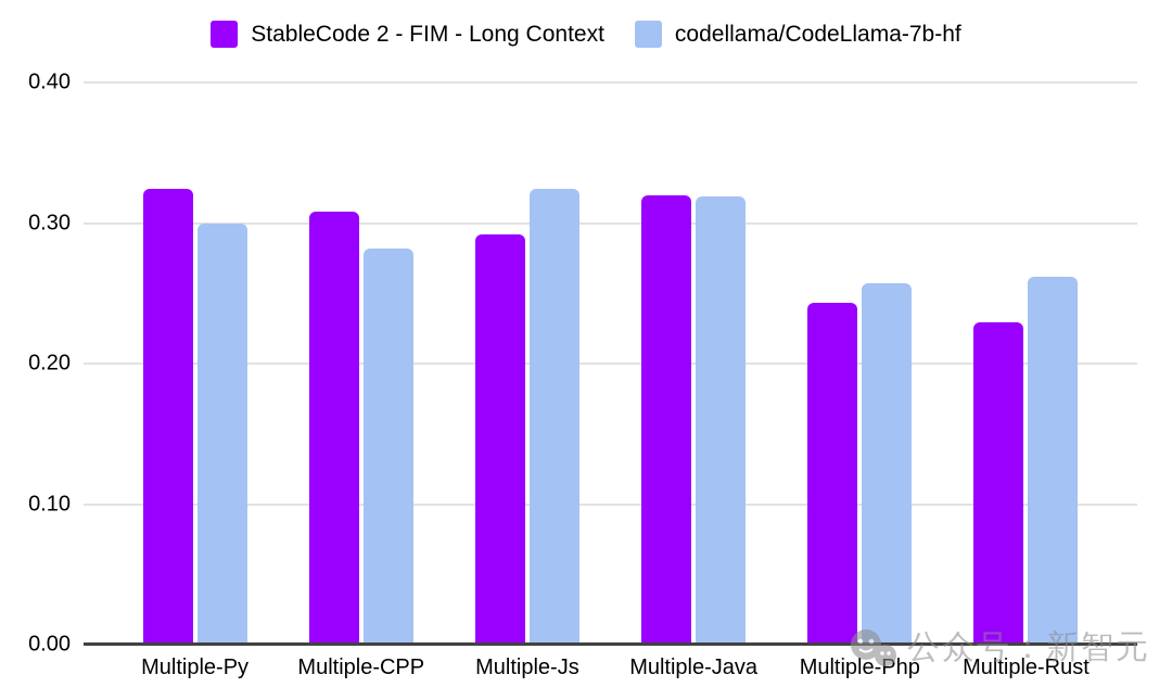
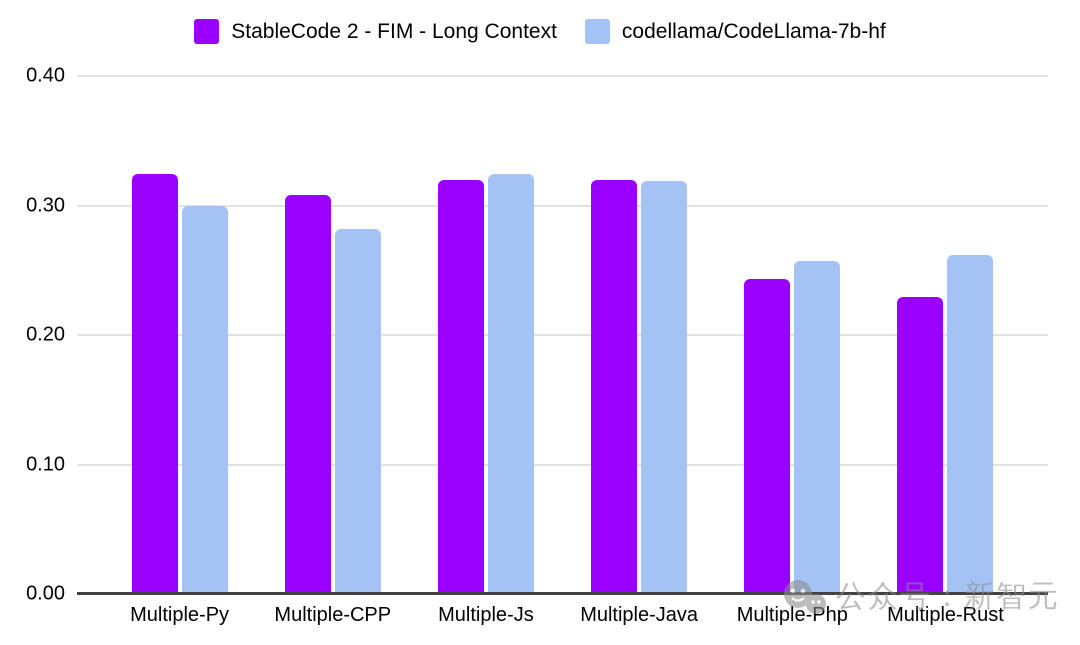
StableCode 2 - FIM - Long Context/Multiple-Js: 0.292 -> 0.320
